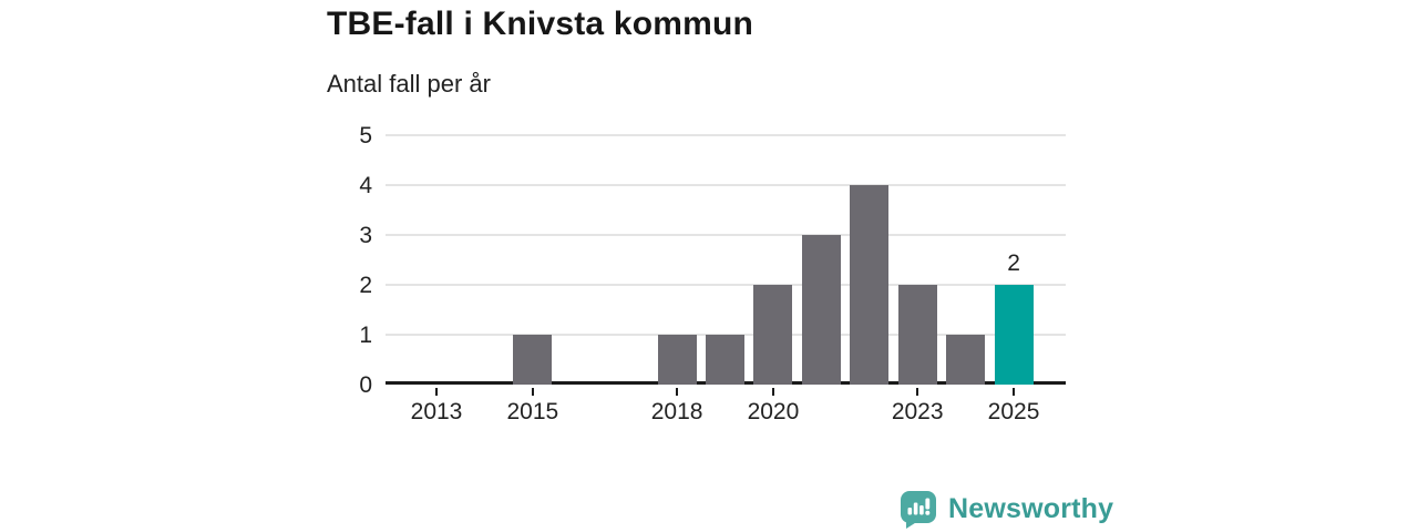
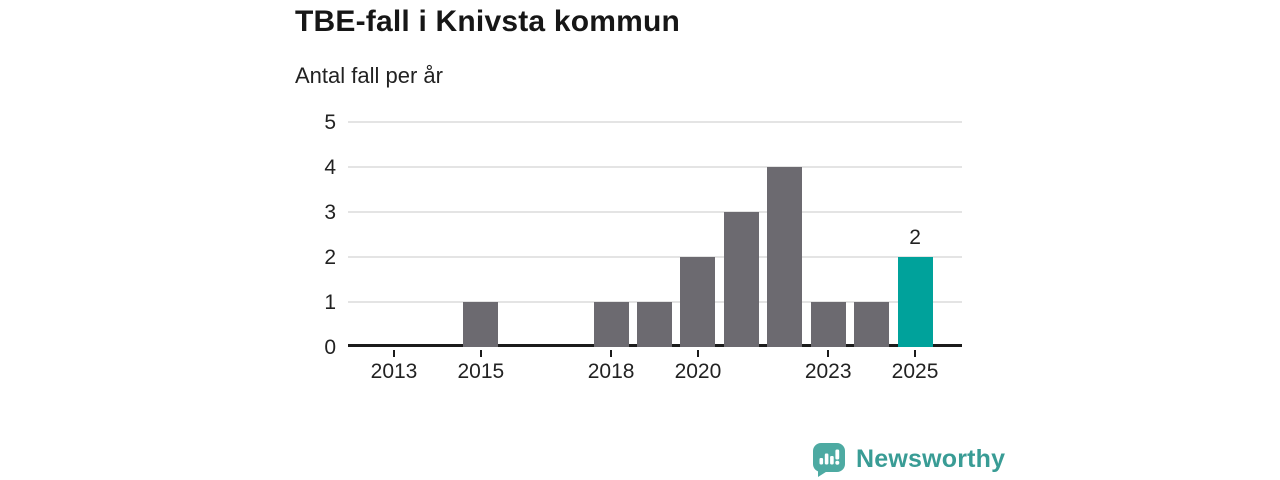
2023: 2 -> 1
